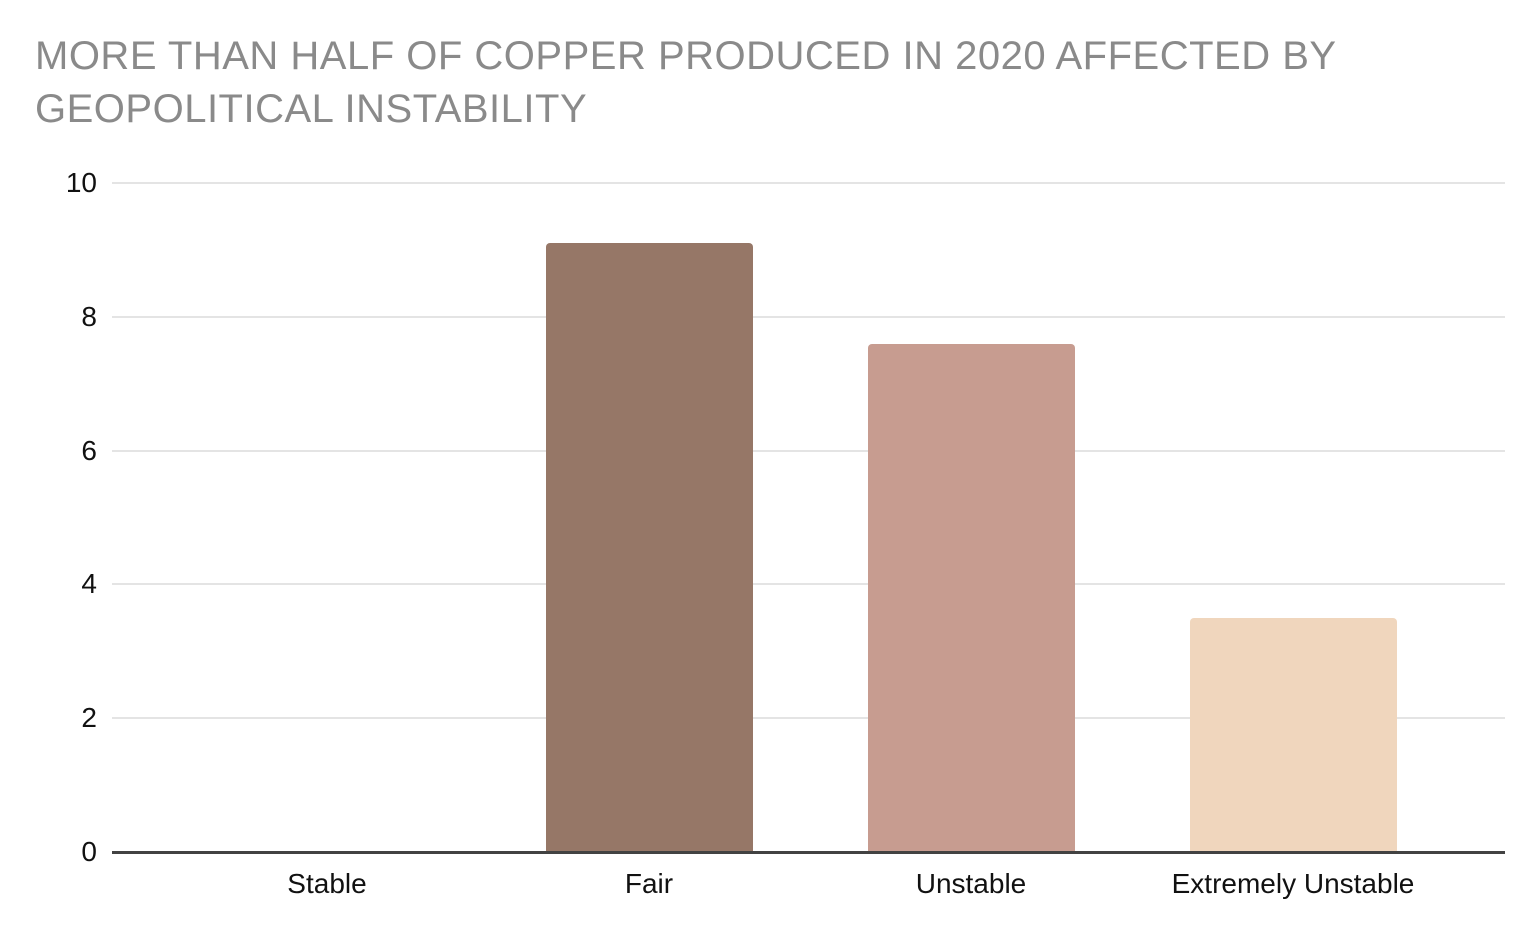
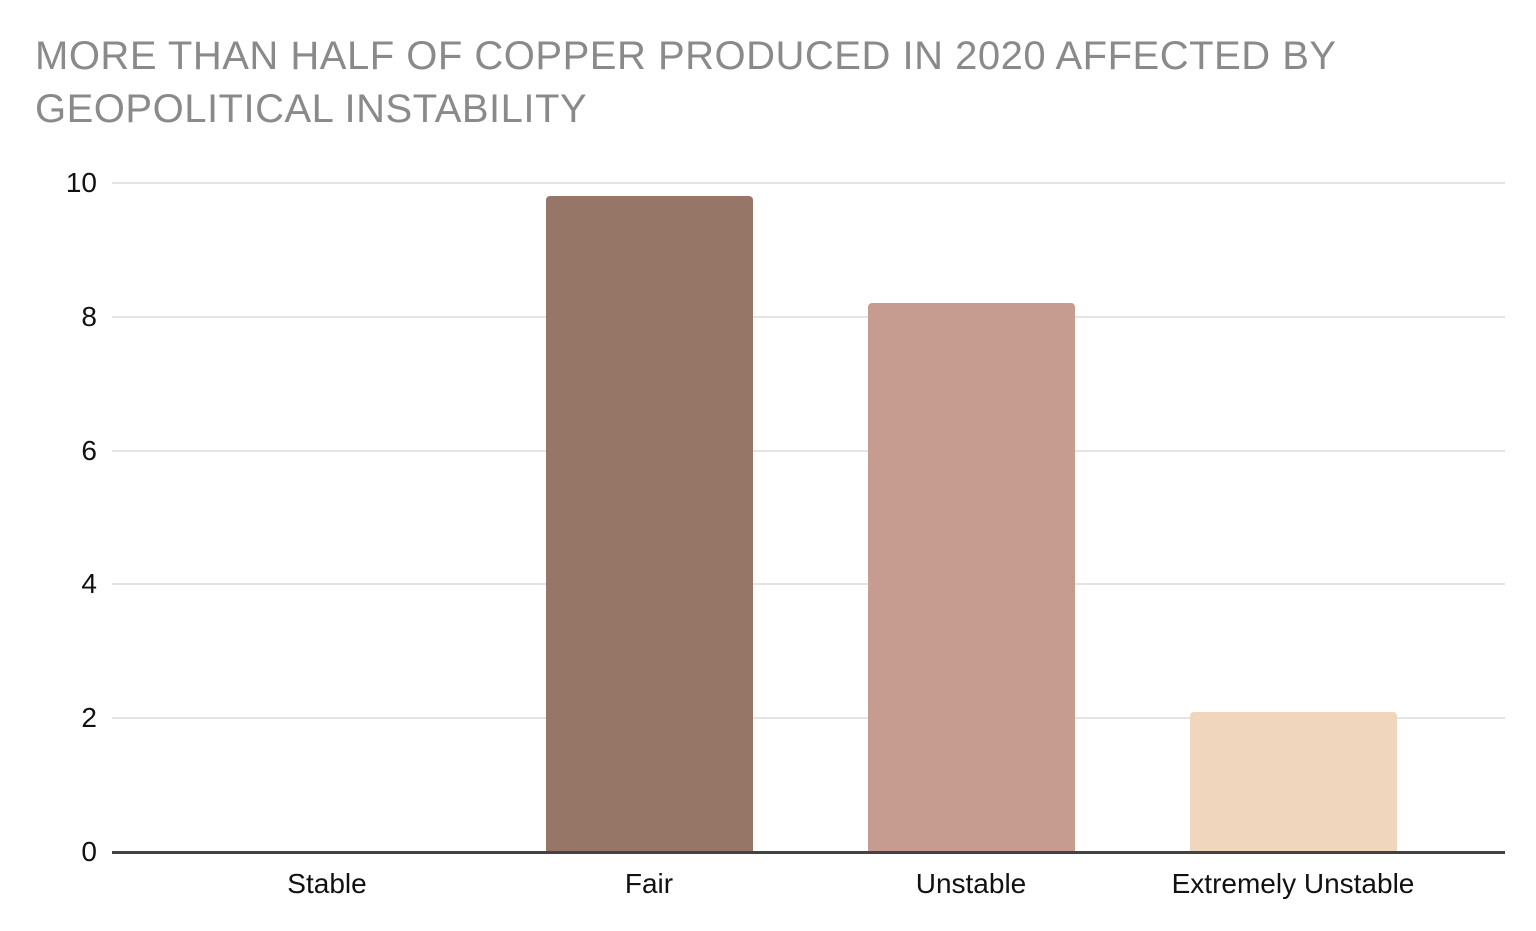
Fair: 9.1 -> 9.8
Unstable: 7.6 -> 8.2
Extremely Unstable: 3.5 -> 2.1
